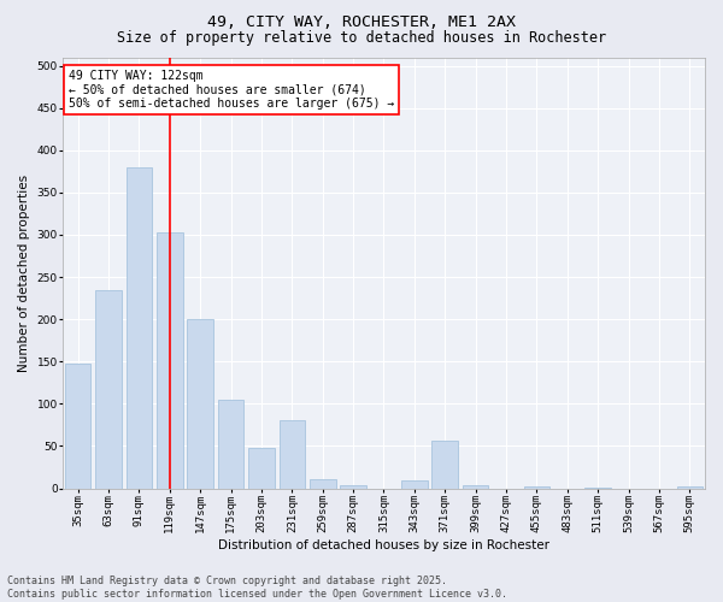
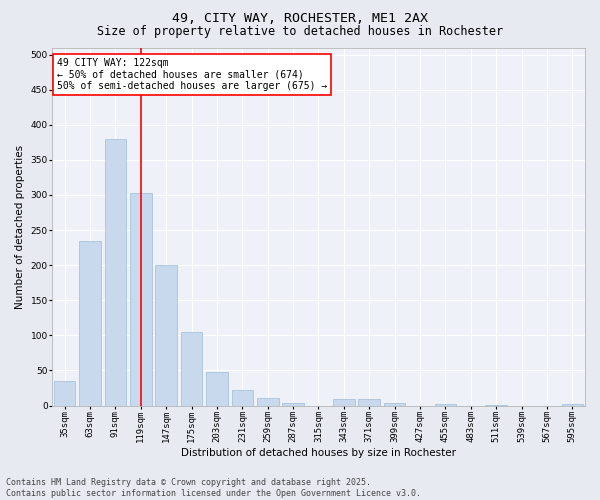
35sqm: 148 -> 35
231sqm: 80 -> 22
371sqm: 56 -> 9
